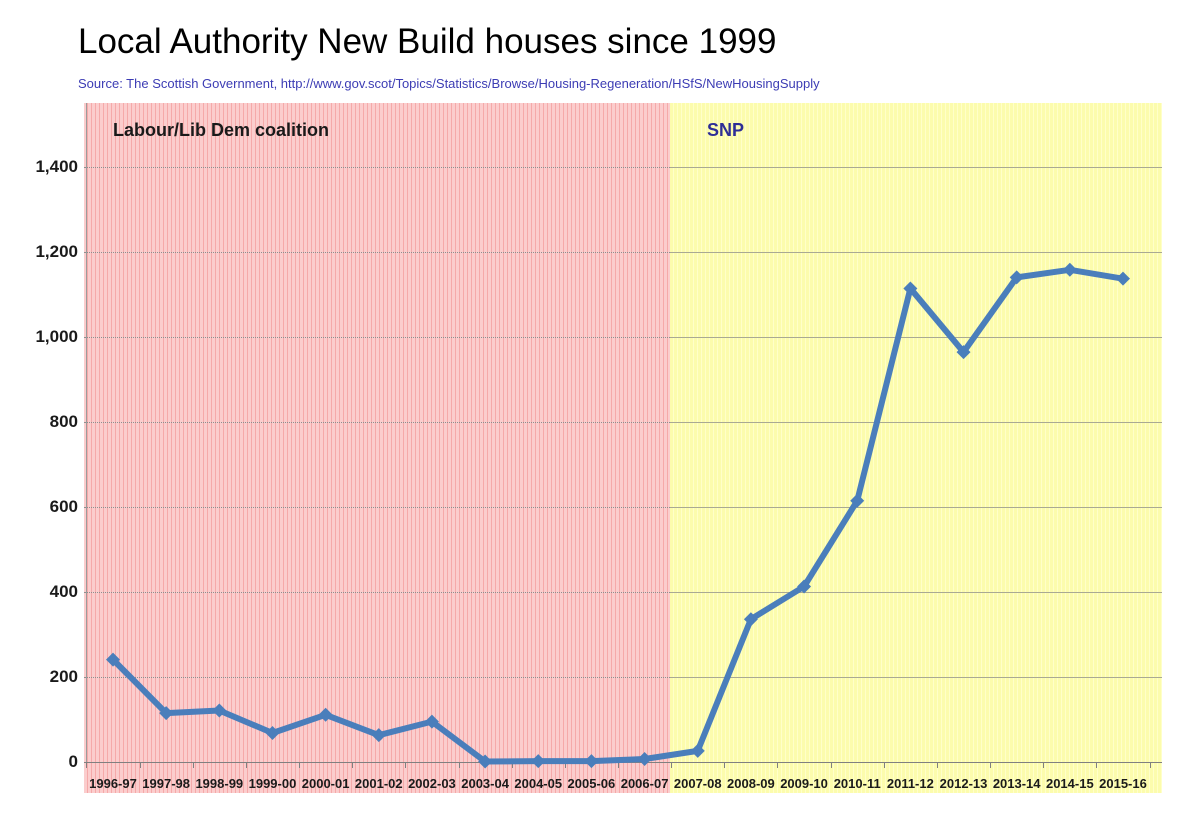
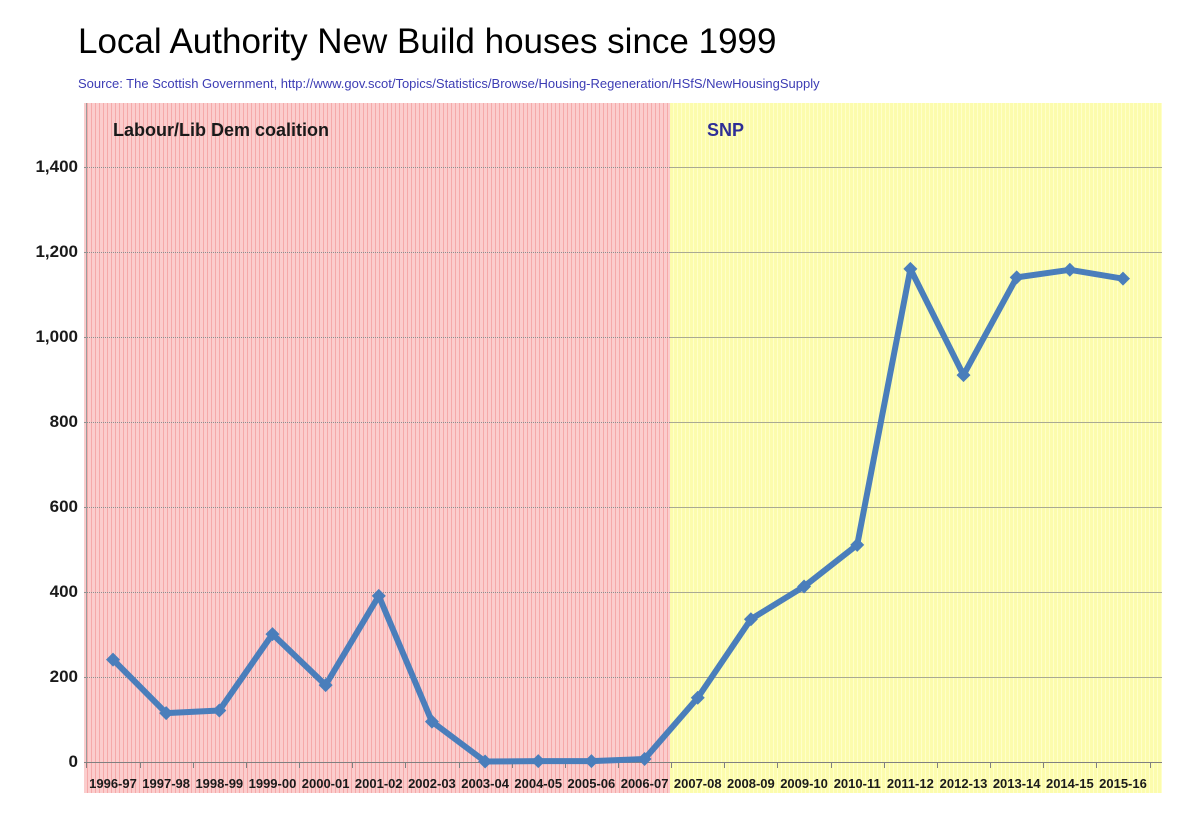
1999-00: 70 -> 300
2000-01: 110 -> 180
2001-02: 60 -> 390
2007-08: 20 -> 150
2010-11: 610 -> 510
2011-12: 1110 -> 1160
2012-13: 960 -> 910
